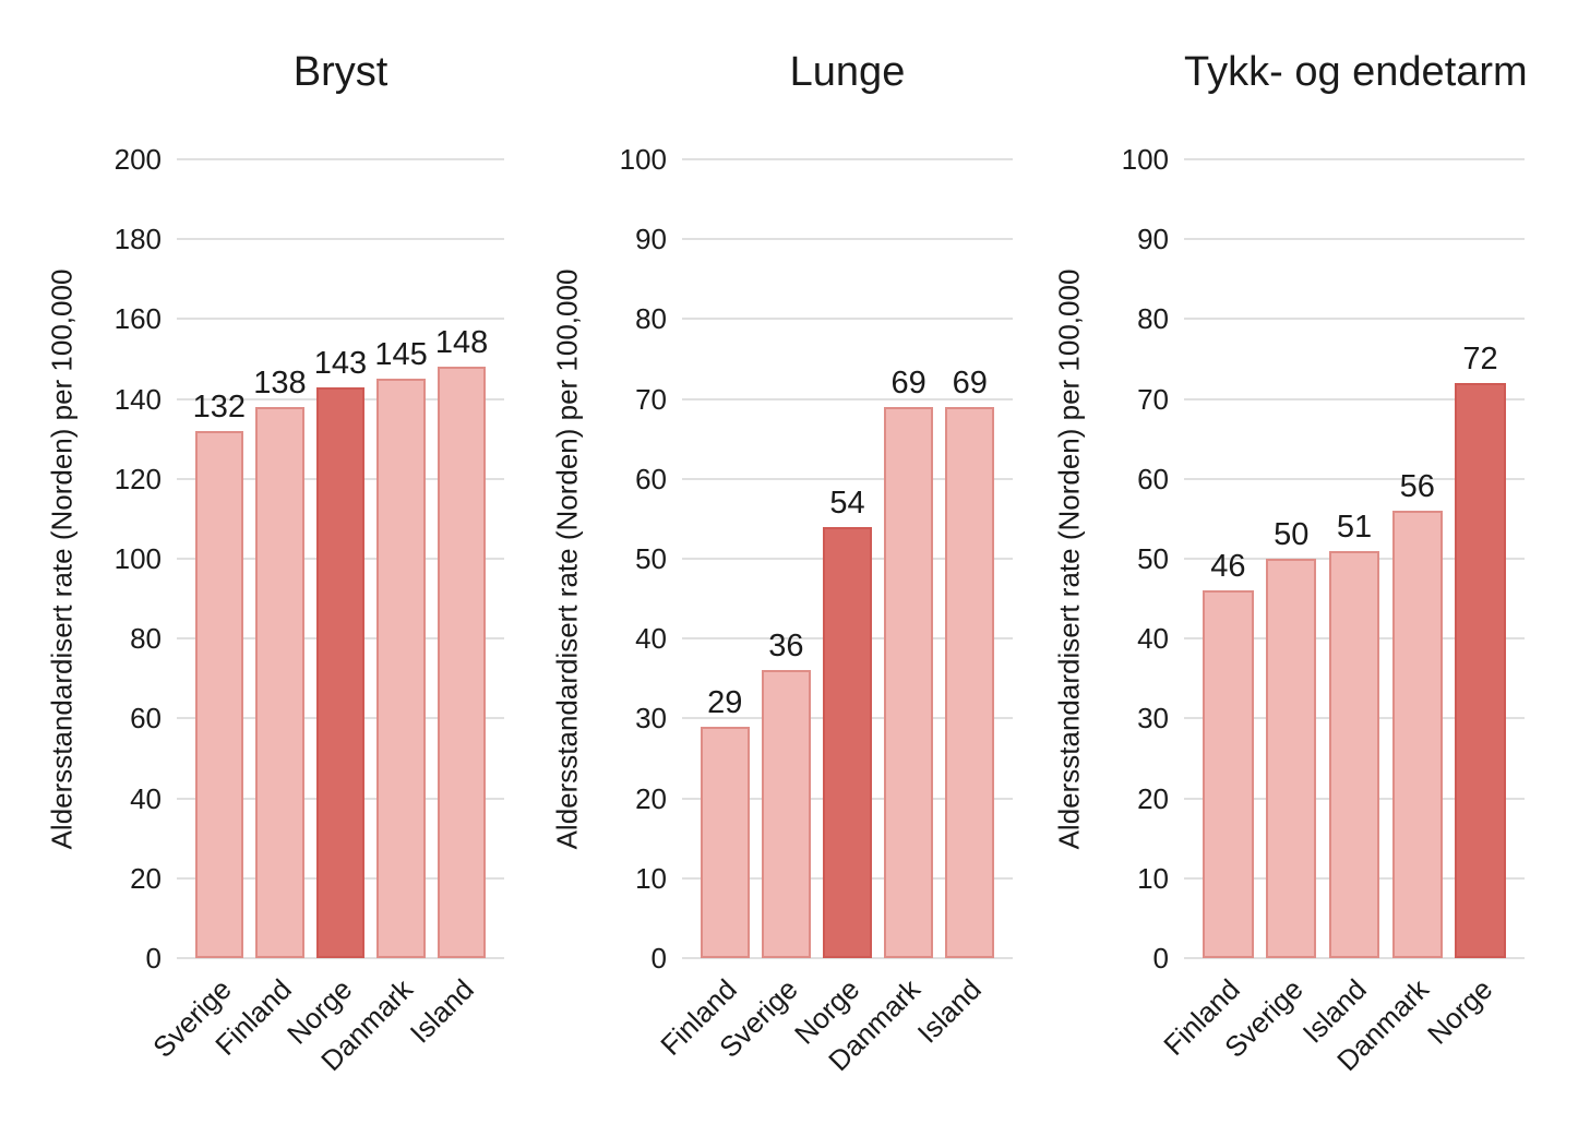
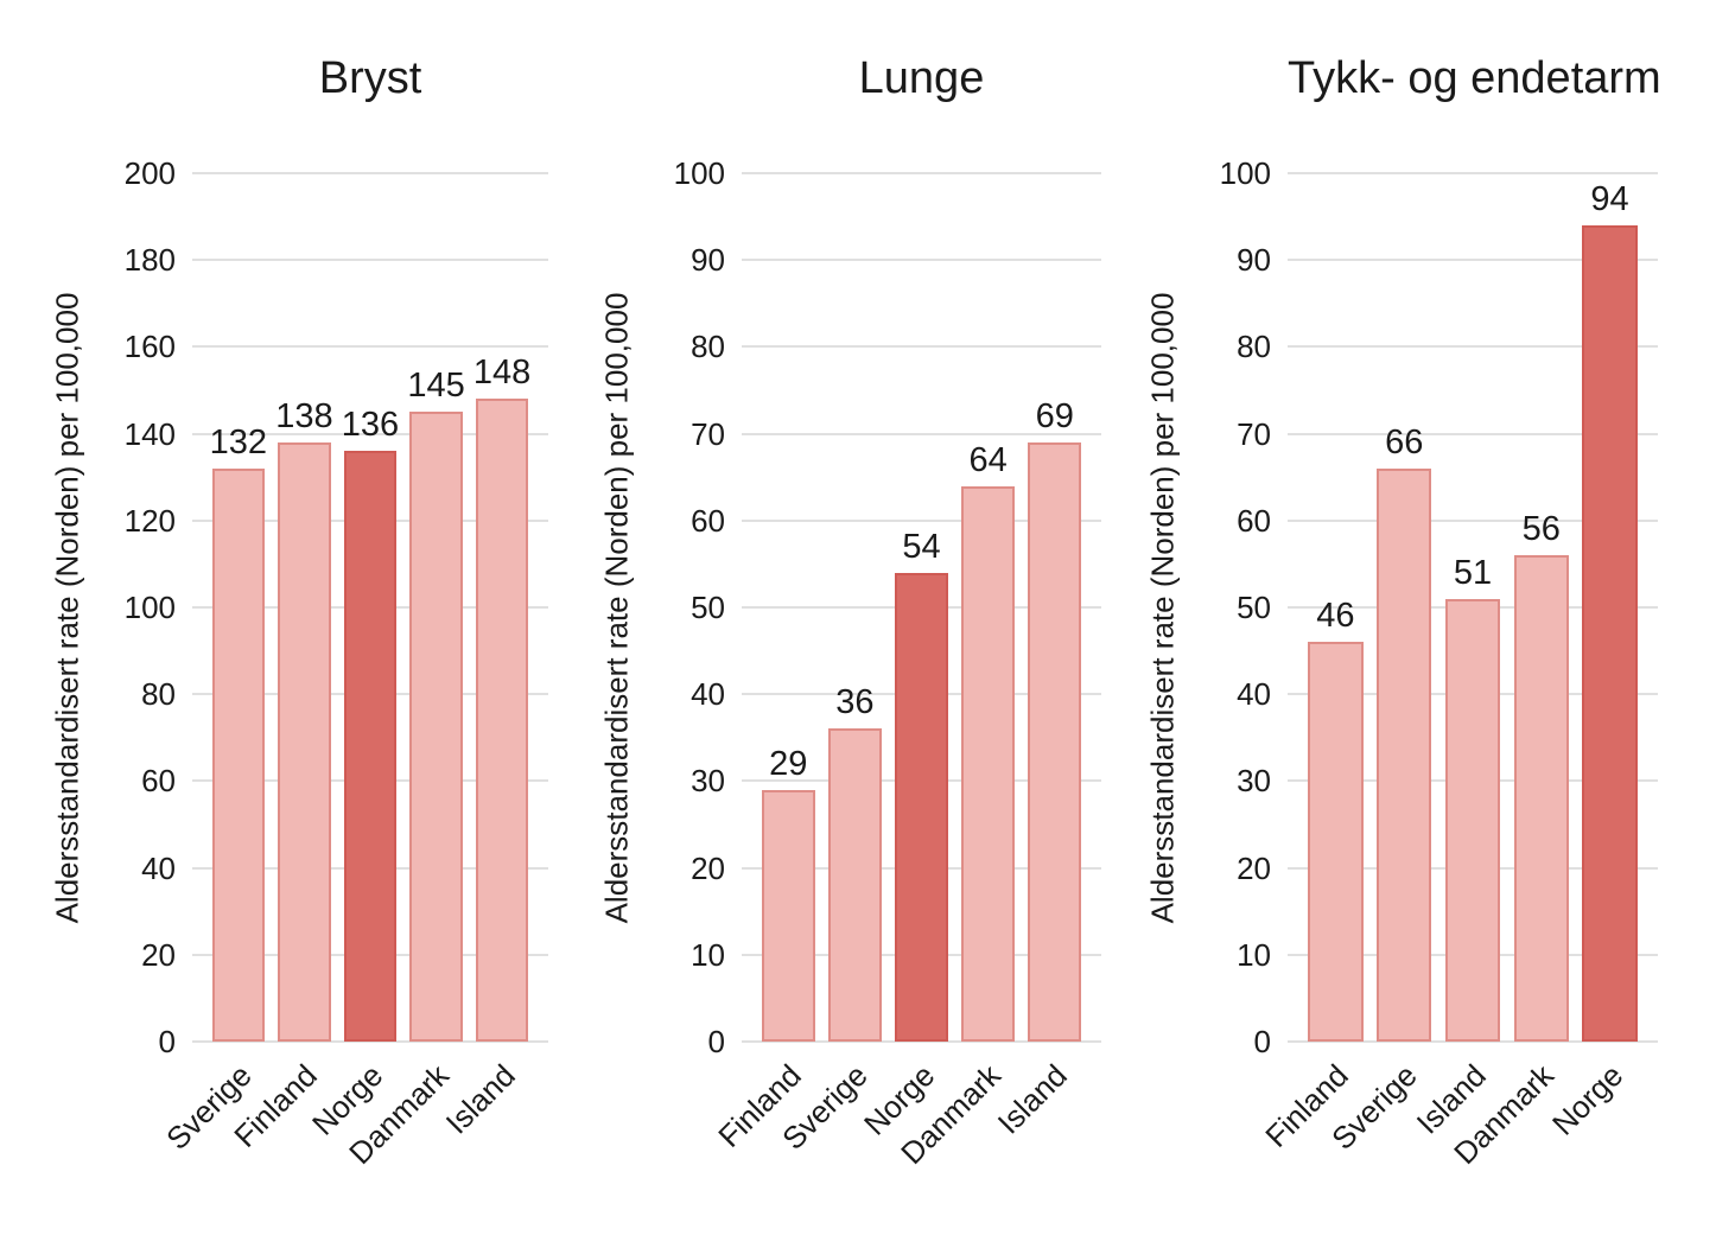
Bryst/Norge: 143 -> 136
Lunge/Danmark: 69 -> 64
Tykk- og endetarm/Sverige: 50 -> 66
Tykk- og endetarm/Norge: 72 -> 94
